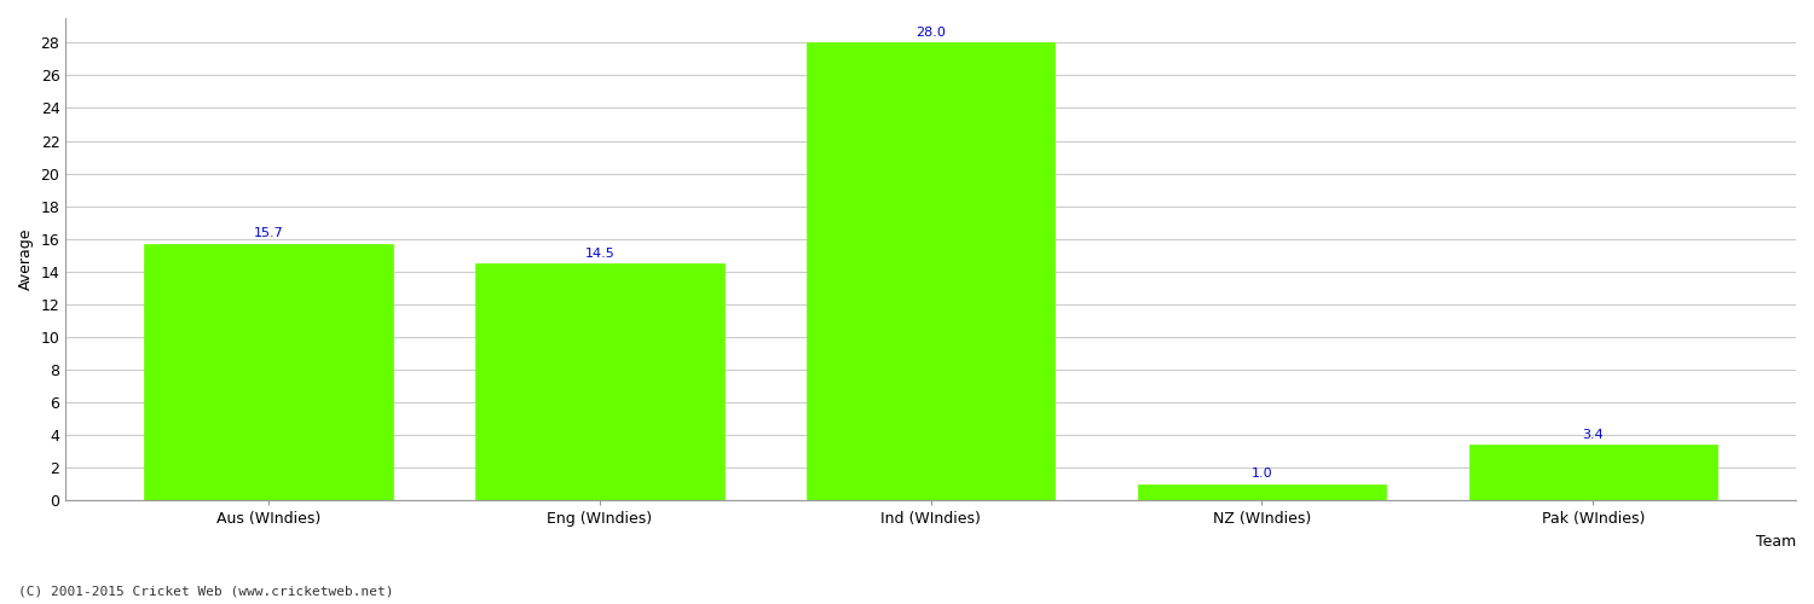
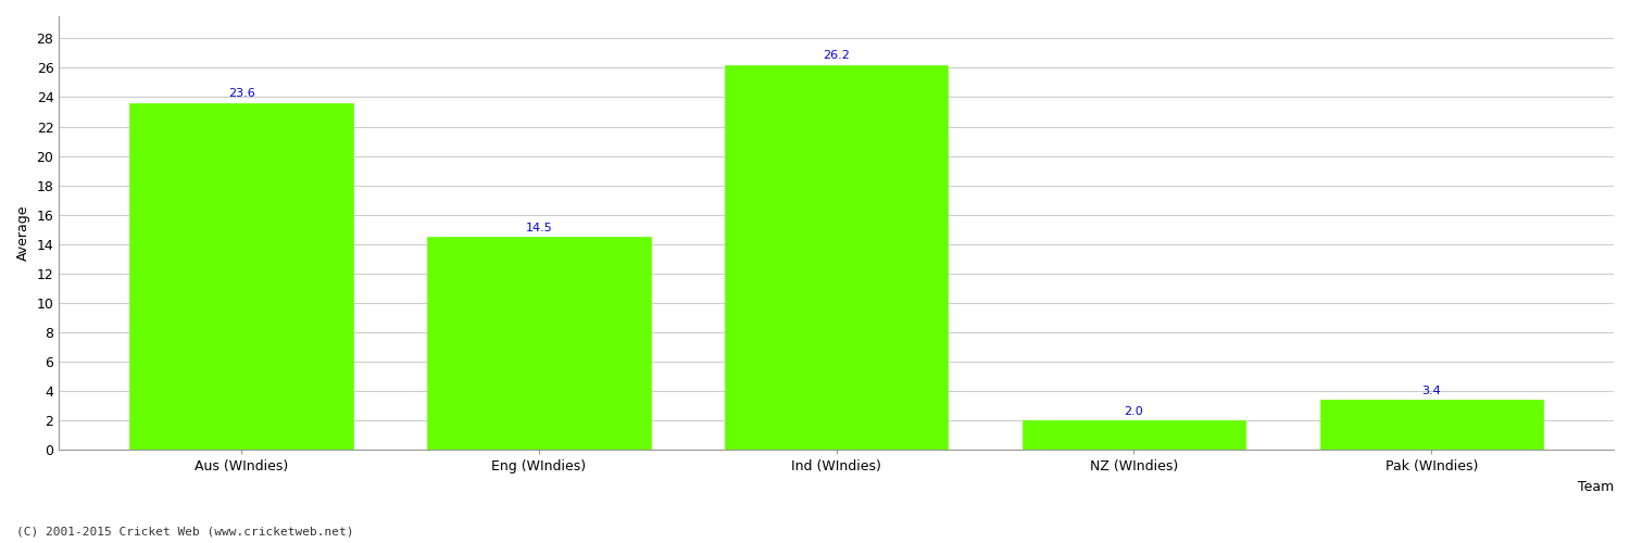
Aus (WIndies): 15.7 -> 23.6
Ind (WIndies): 28.0 -> 26.2
NZ (WIndies): 1.0 -> 2.0
